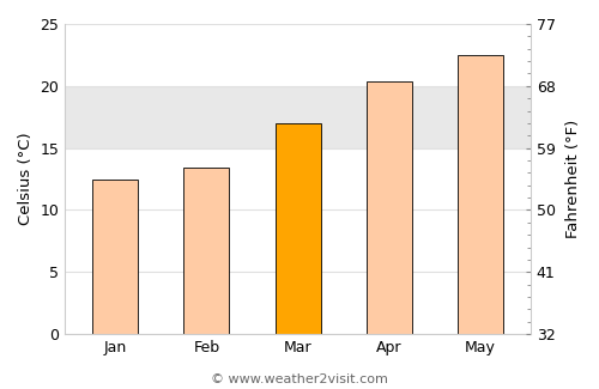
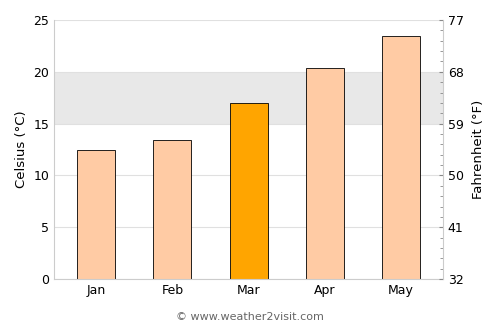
May: 22.5 -> 23.5
